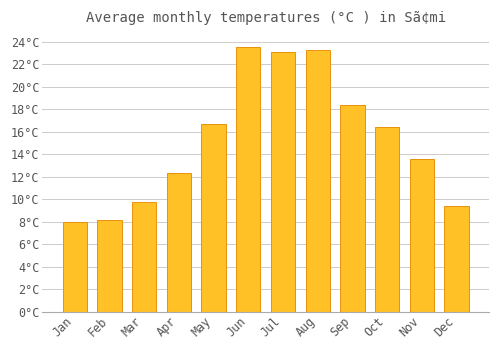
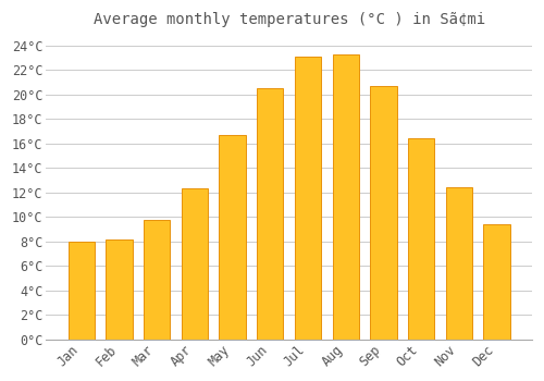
Jun: 23.5°C -> 20.5°C
Sep: 18.4°C -> 20.7°C
Nov: 13.6°C -> 12.4°C
